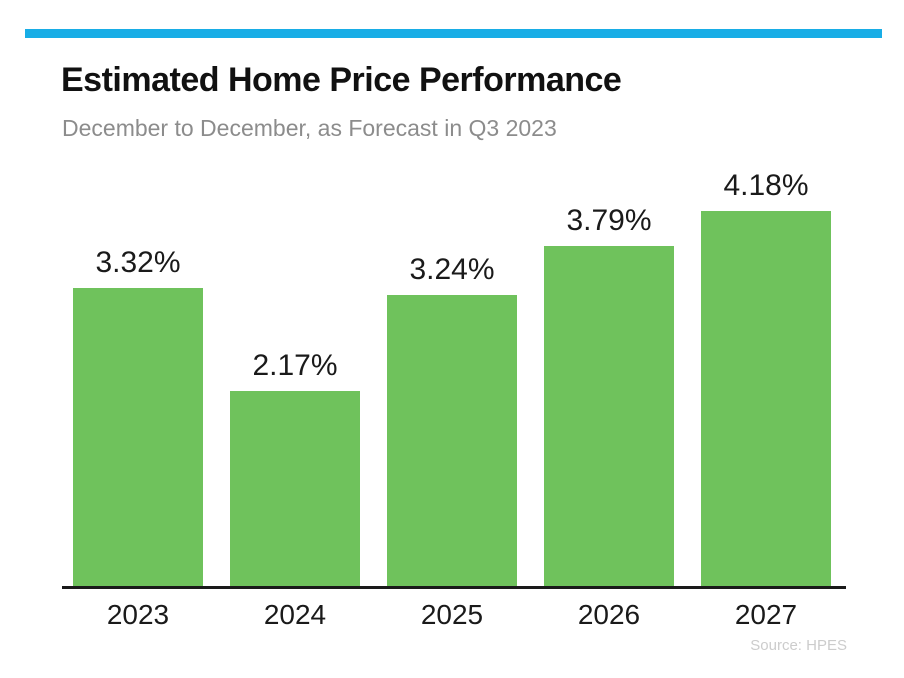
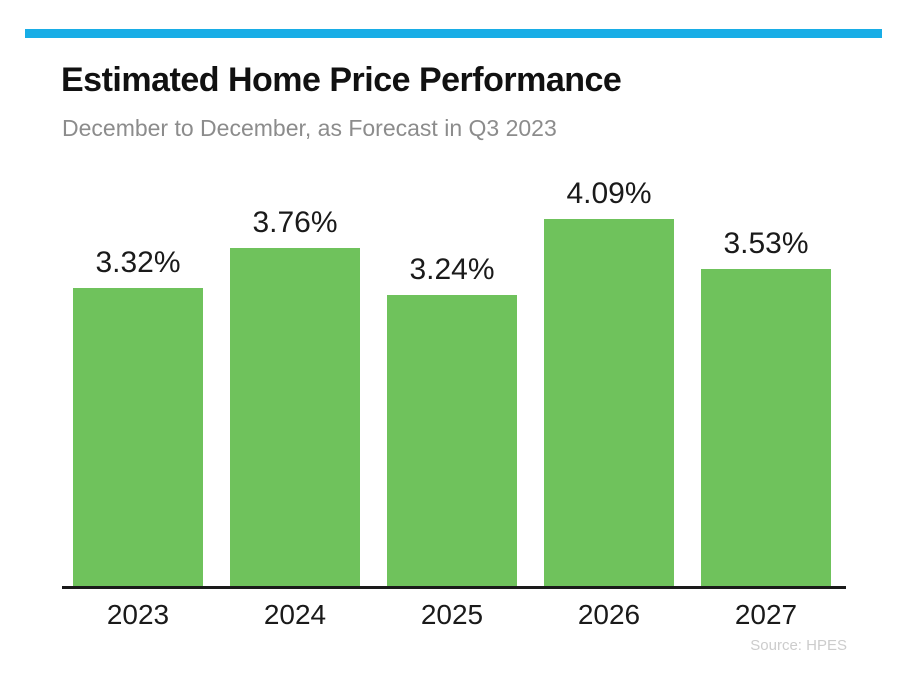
2024: 2.17% -> 3.76%
2026: 3.79% -> 4.09%
2027: 4.18% -> 3.53%
